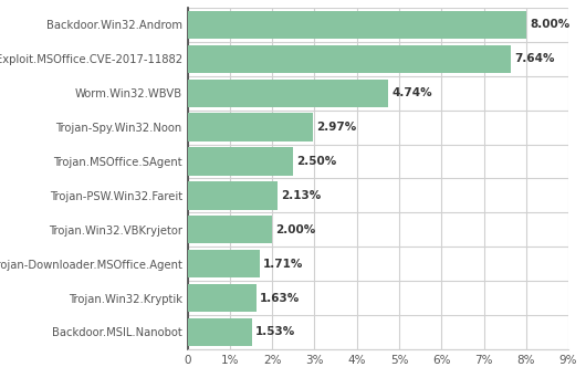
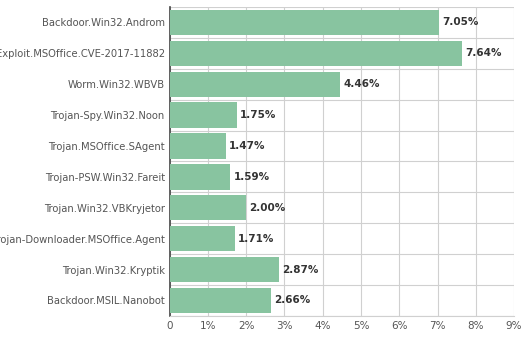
Backdoor.Win32.Androm: 8.00% -> 7.05%
Worm.Win32.WBVB: 4.74% -> 4.46%
Trojan-Spy.Win32.Noon: 2.97% -> 1.75%
Trojan.MSOffice.SAgent: 2.50% -> 1.47%
Trojan-PSW.Win32.Fareit: 2.13% -> 1.59%
Trojan.Win32.Kryptik: 1.63% -> 2.87%
Backdoor.MSIL.Nanobot: 1.53% -> 2.66%
